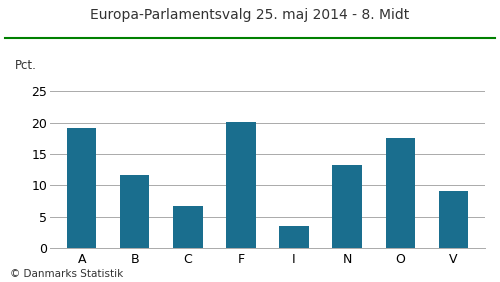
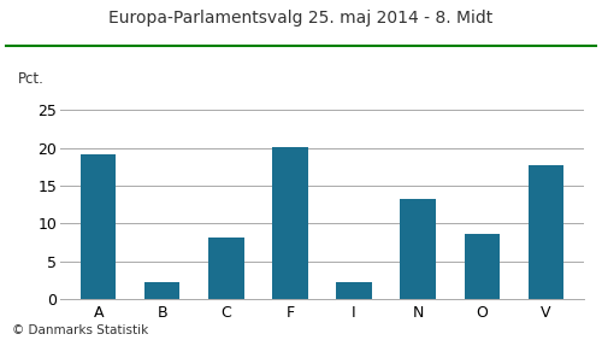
B: 11.7 -> 2.2
C: 6.8 -> 8.2
I: 3.5 -> 2.2
O: 17.5 -> 8.6
V: 9.1 -> 17.8
